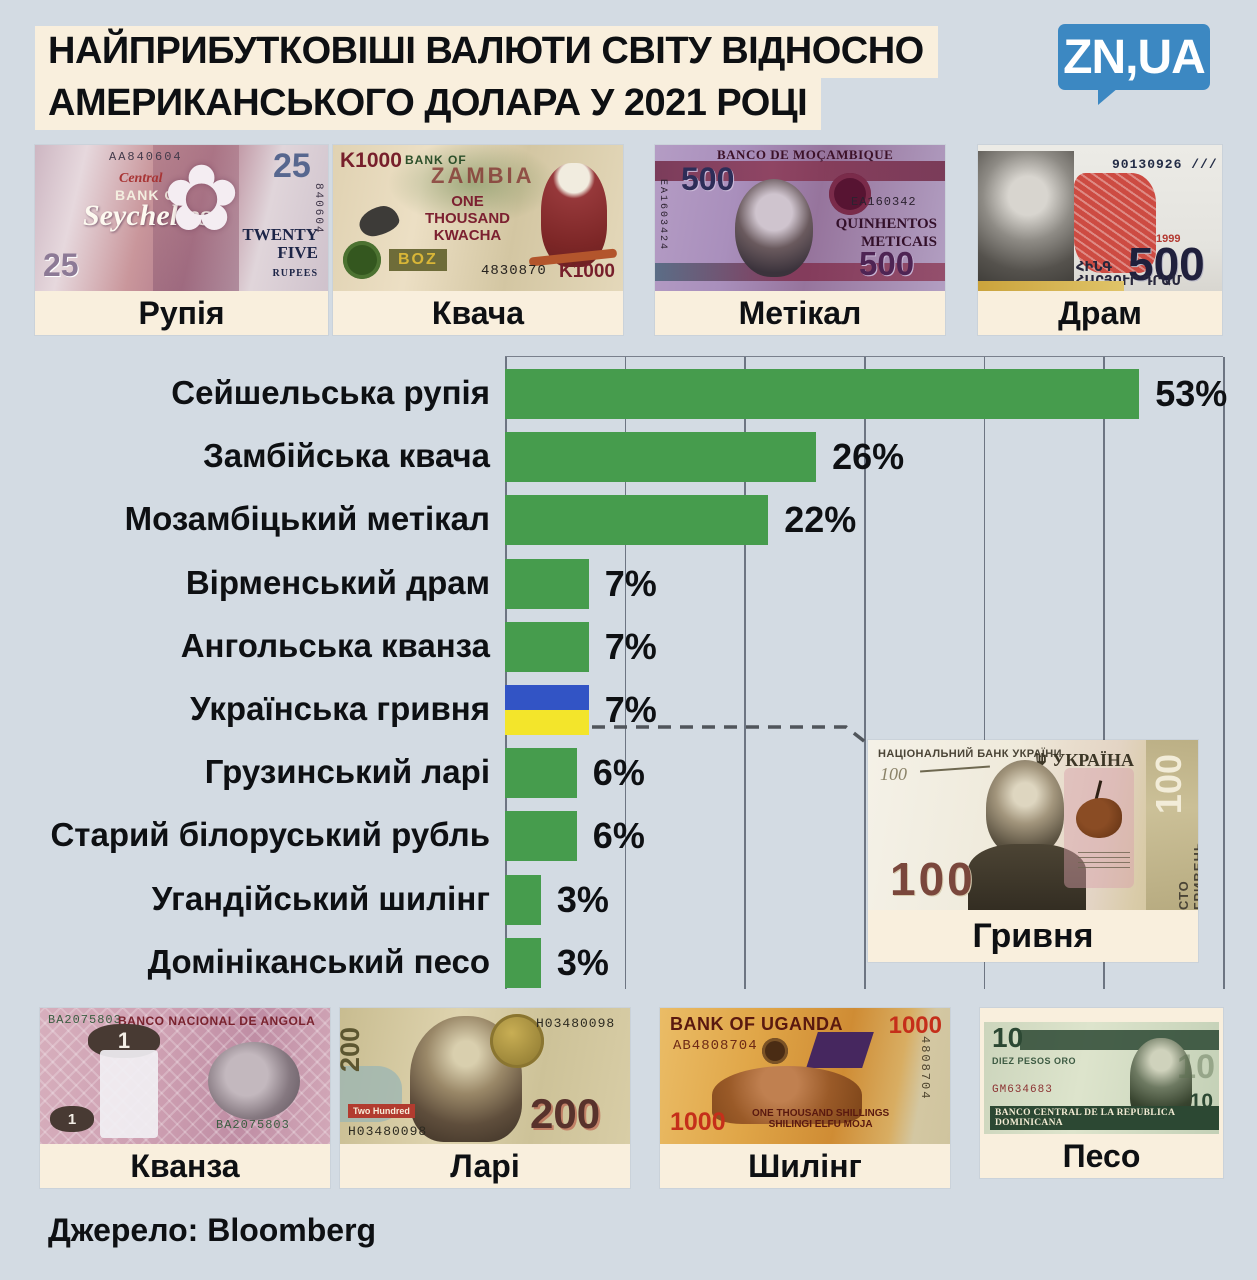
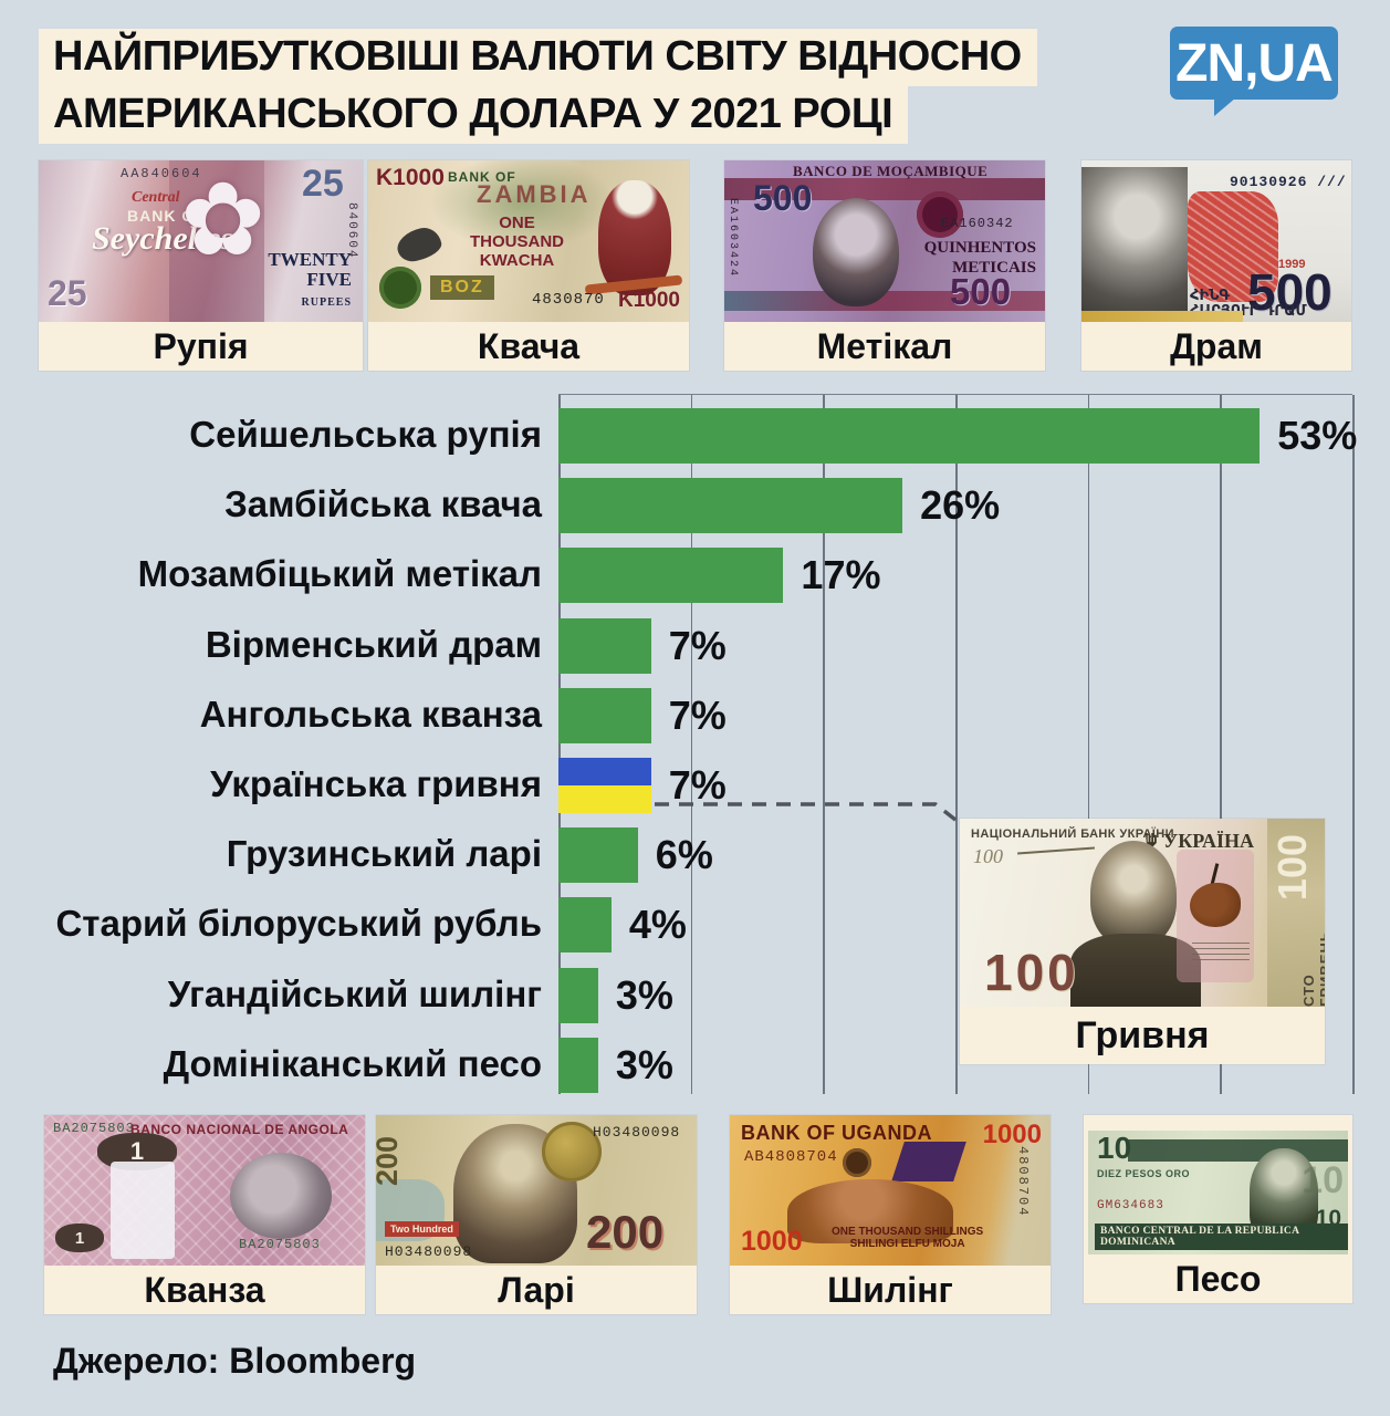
Мозамбіцький метікал: 22% -> 17%
Старий білоруський рубль: 6% -> 4%
